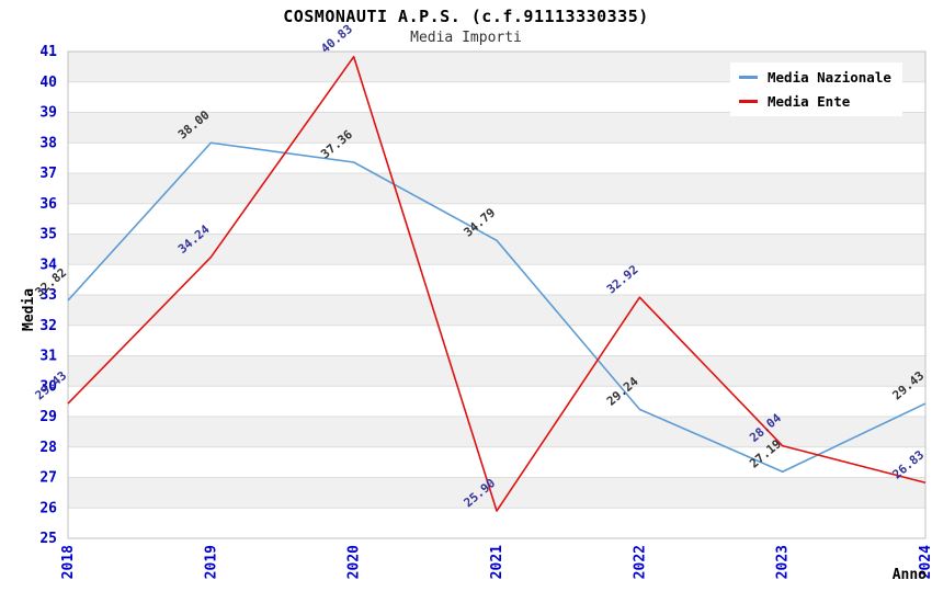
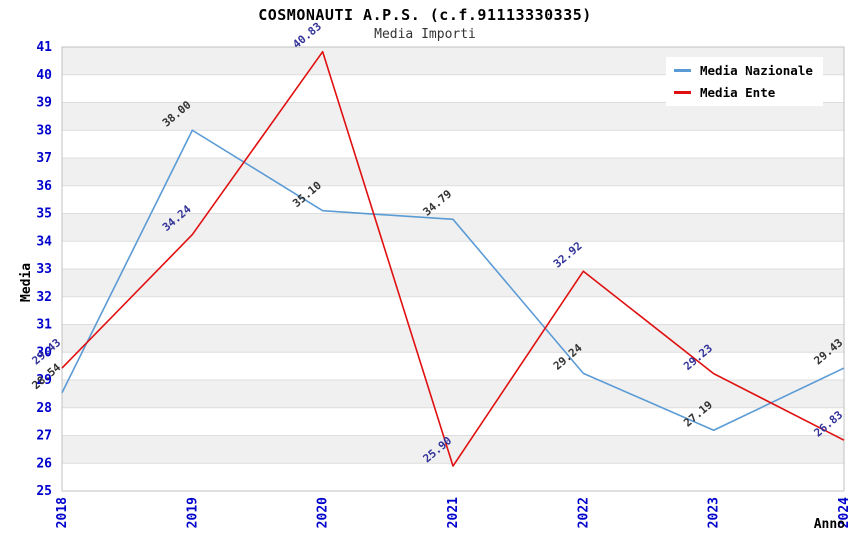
Media Nazionale/2018: 32.82 -> 28.54
Media Nazionale/2020: 37.36 -> 35.10
Media Ente/2023: 28.04 -> 29.23
